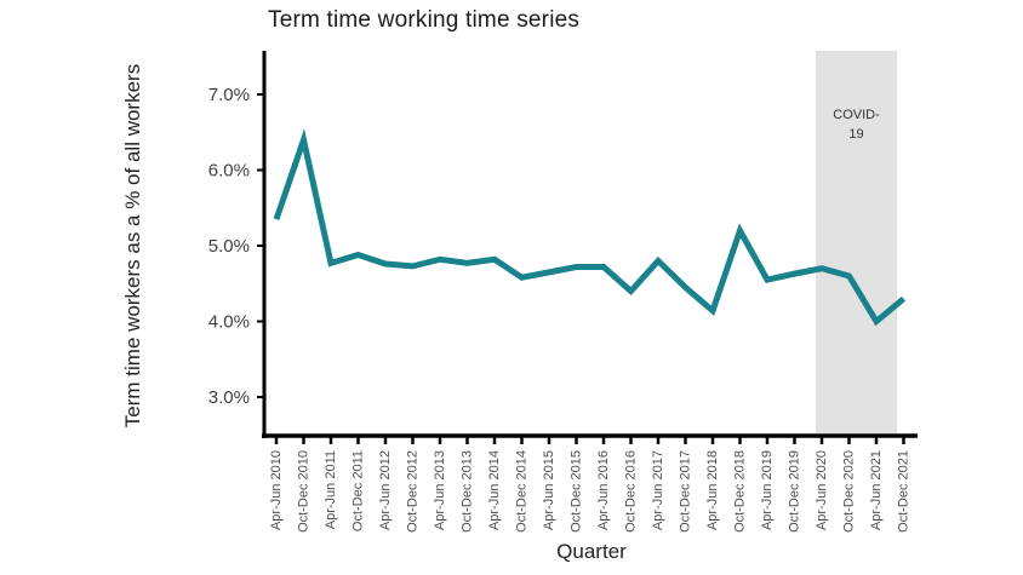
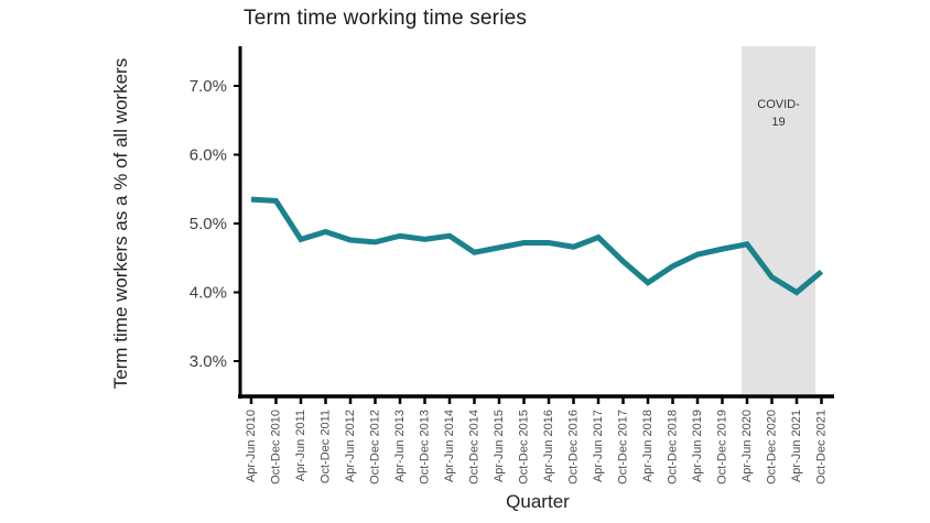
Oct-Dec 2010: 6.4% -> 5.3%
Oct-Dec 2016: 4.4% -> 4.7%
Oct-Dec 2018: 5.2% -> 4.4%
Oct-Dec 2020: 4.6% -> 4.2%
